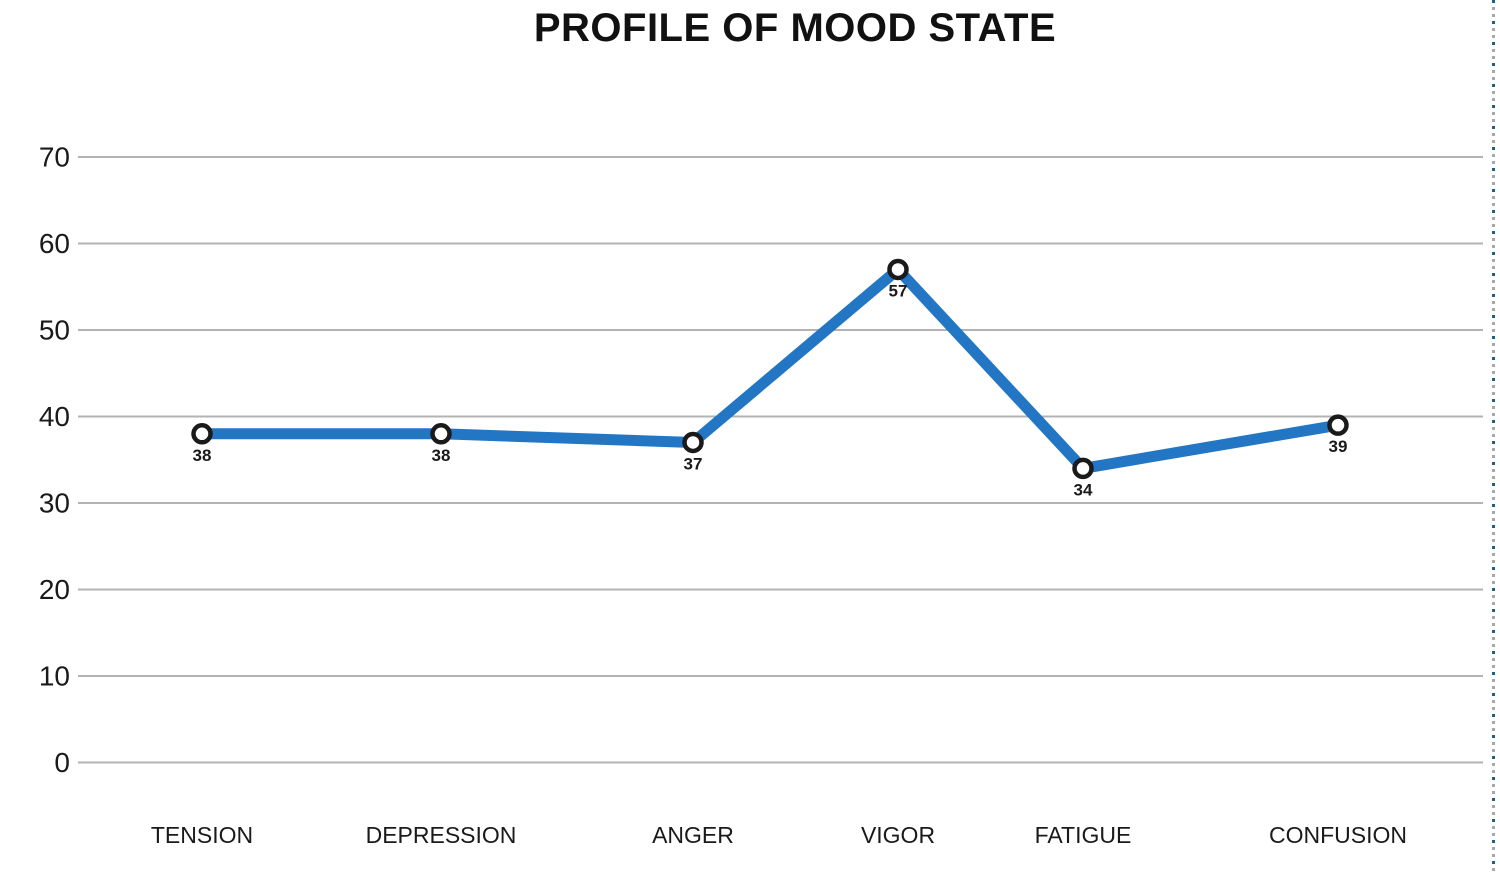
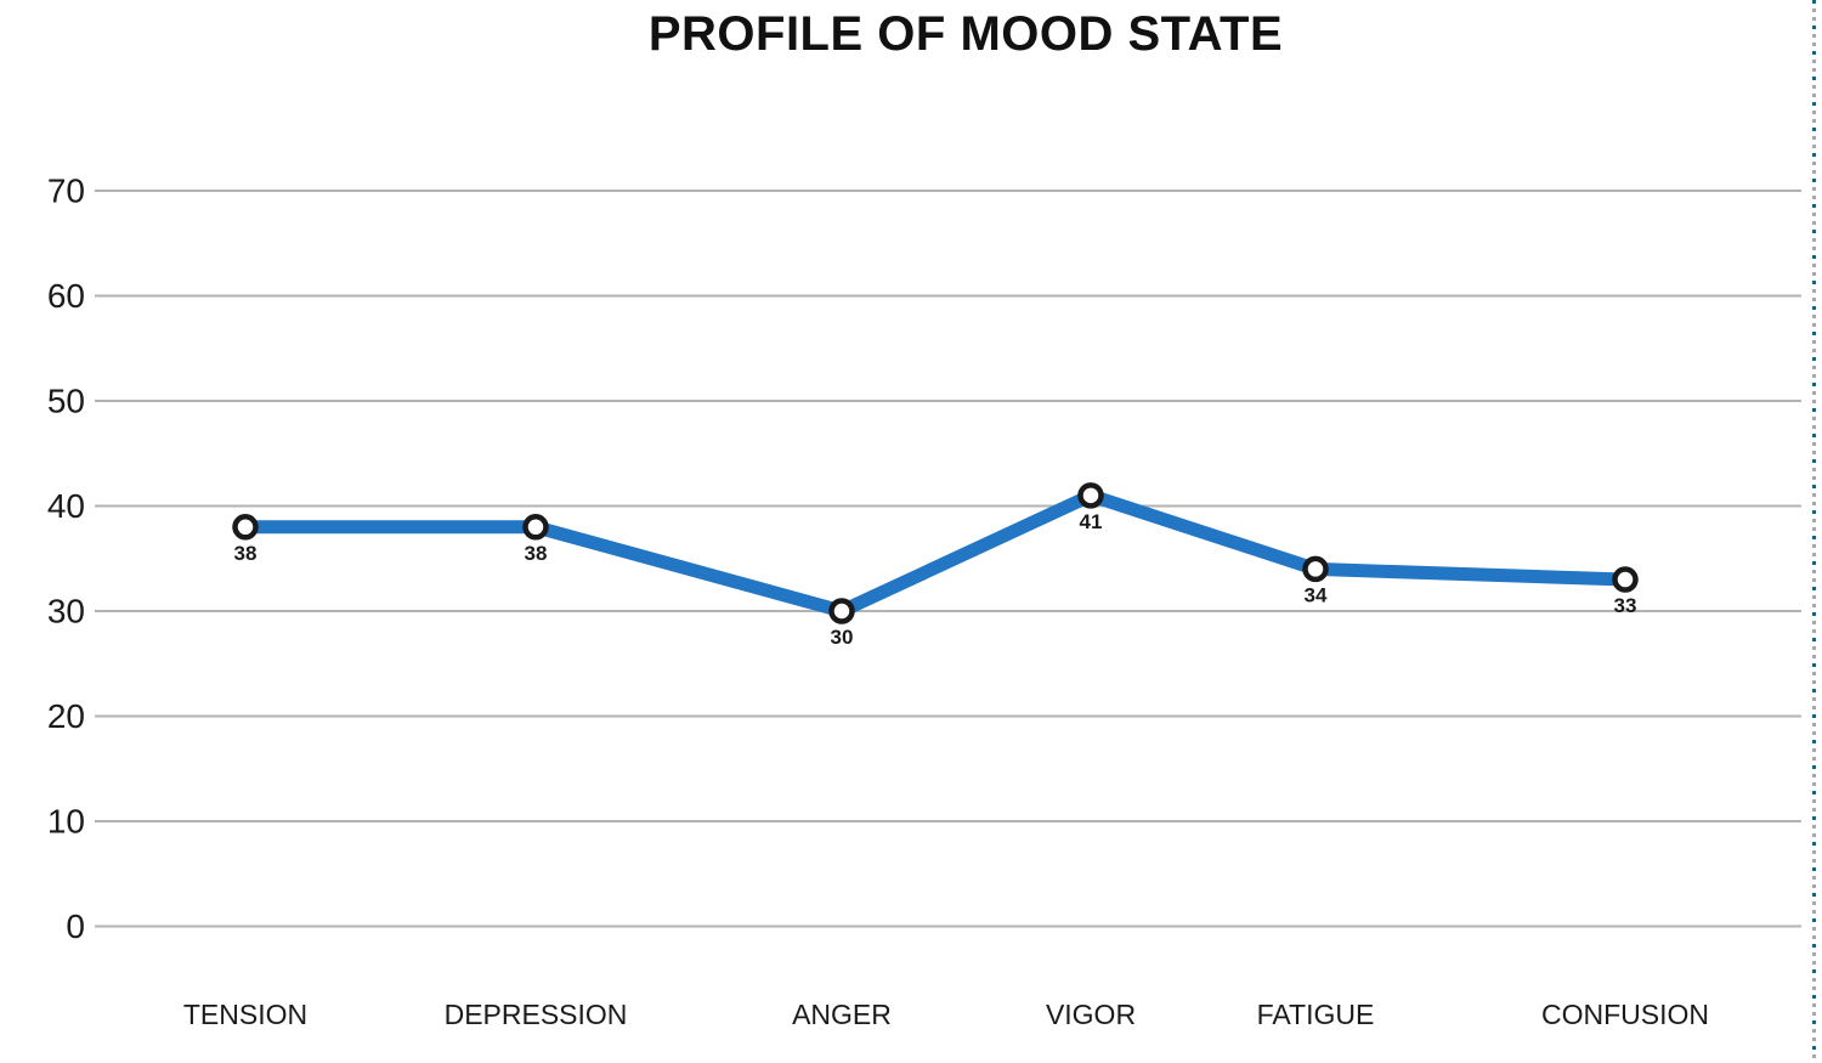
ANGER: 37 -> 30
VIGOR: 57 -> 41
CONFUSION: 39 -> 33
